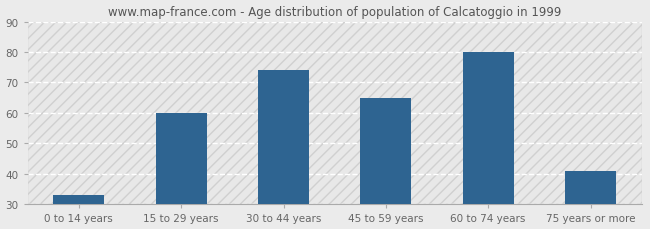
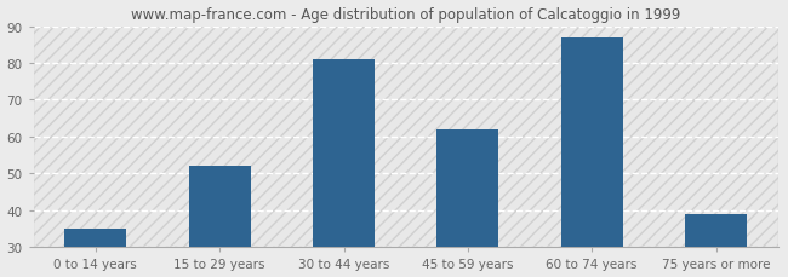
0 to 14 years: 33 -> 35
15 to 29 years: 60 -> 52
30 to 44 years: 74 -> 81
45 to 59 years: 65 -> 62
60 to 74 years: 80 -> 87
75 years or more: 41 -> 39
